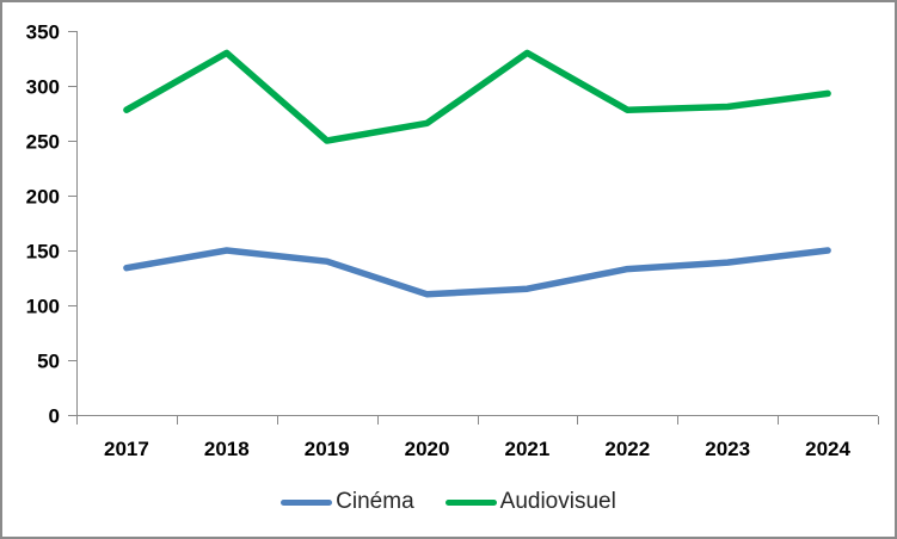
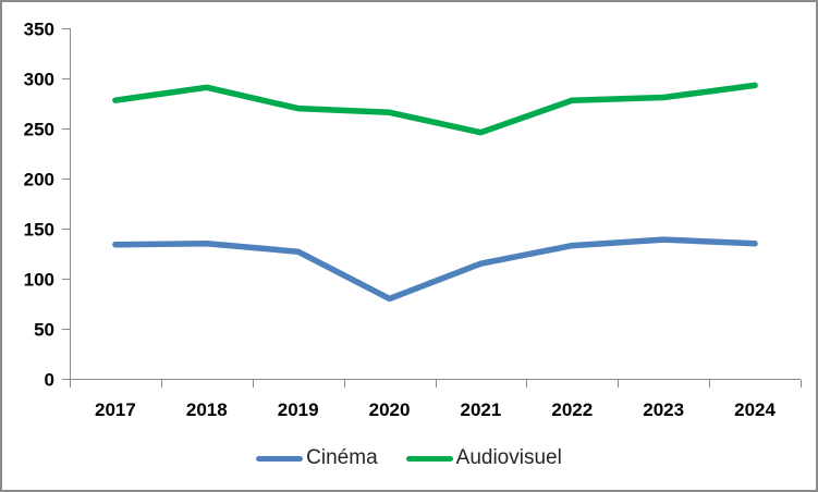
Cinéma/2018: 150 -> 140
Audiovisuel/2018: 330 -> 290
Cinéma/2019: 140 -> 130
Audiovisuel/2019: 250 -> 270
Cinéma/2020: 110 -> 80
Audiovisuel/2021: 330 -> 250
Cinéma/2024: 150 -> 140
